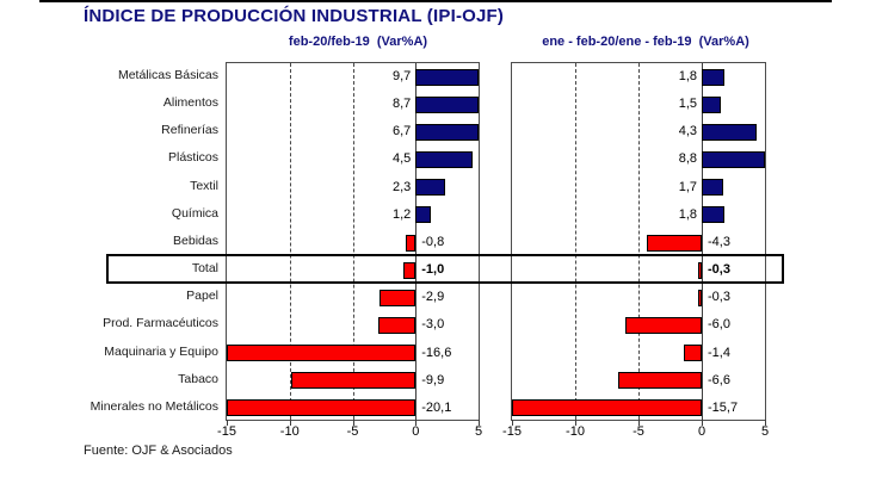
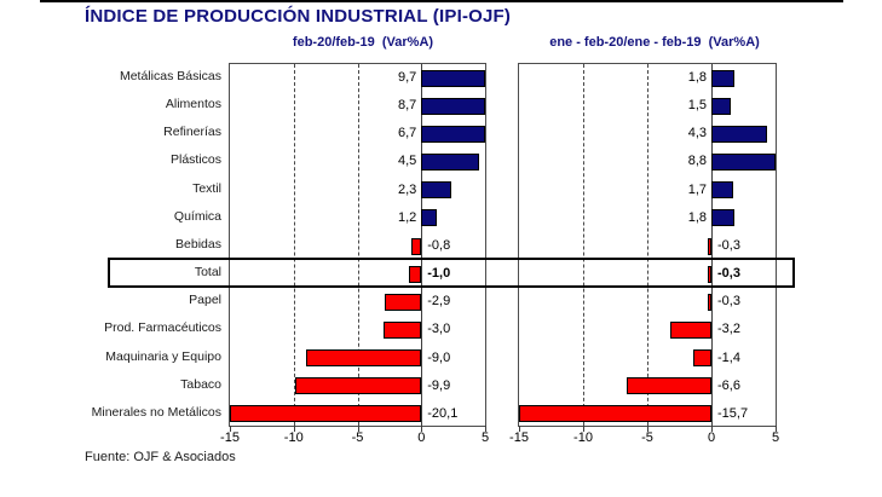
feb-20/feb-19 (Var%A)/Maquinaria y Equipo: -16,6 -> -9,0
ene - feb-20/ene - feb-19 (Var%A)/Bebidas: -4,3 -> -0,3
ene - feb-20/ene - feb-19 (Var%A)/Prod. Farmacéuticos: -6,0 -> -3,2
